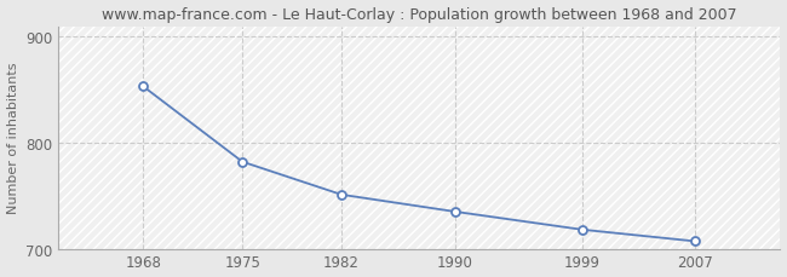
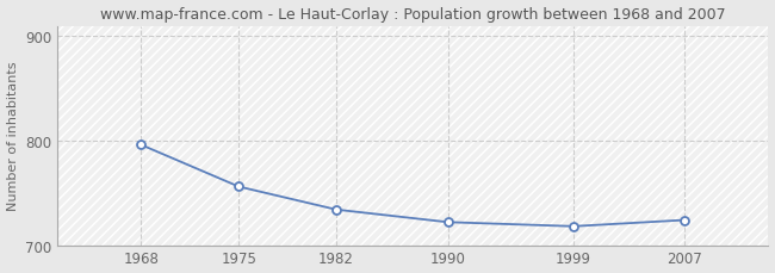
1968: 853 -> 796
1975: 782 -> 756
1982: 751 -> 734
1990: 735 -> 722
2007: 707 -> 724
